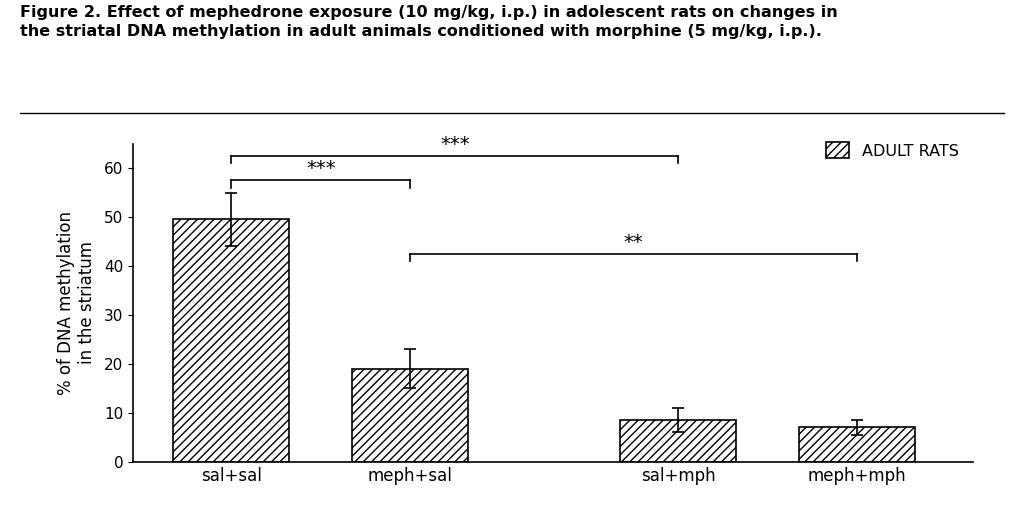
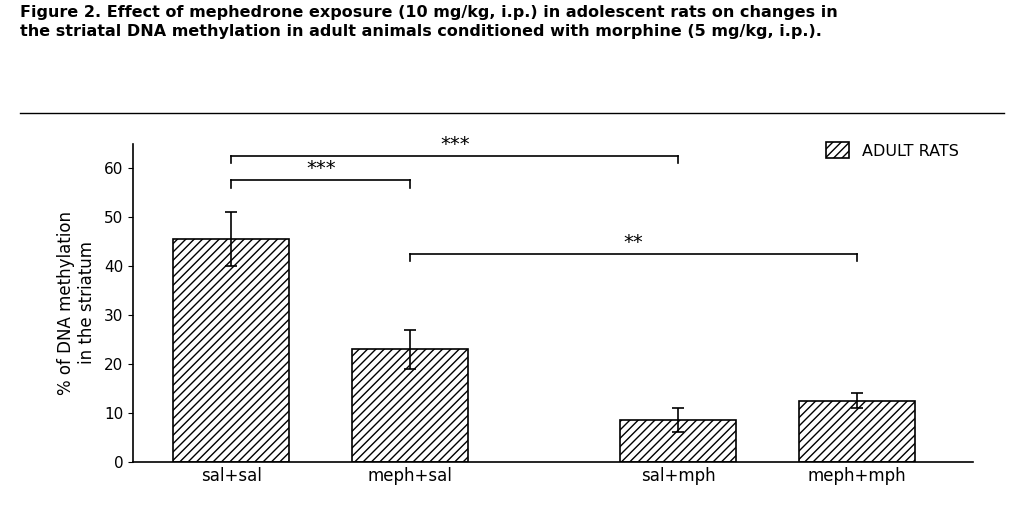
sal+sal: 49.5 -> 45.5
meph+sal: 19.0 -> 23.0
meph+mph: 7.0 -> 12.5
